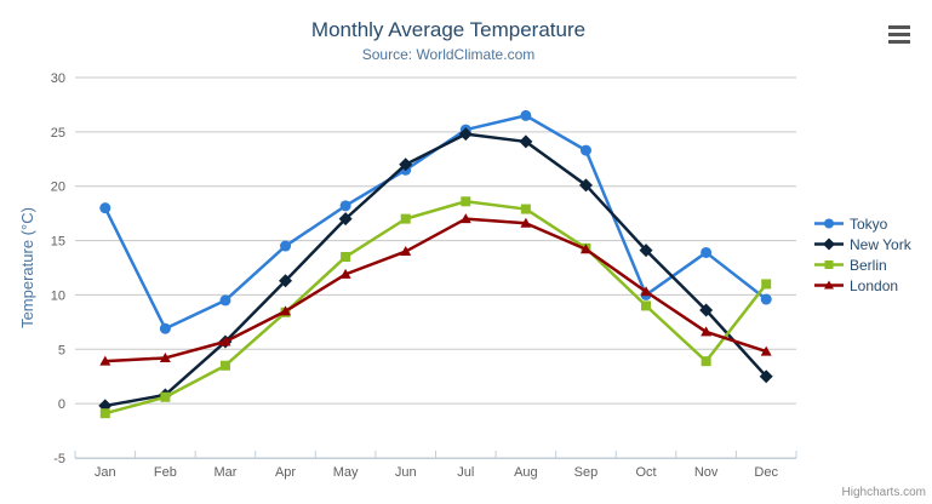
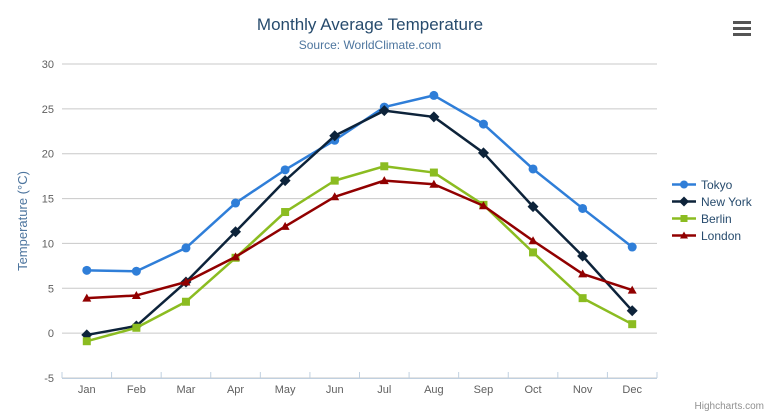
Tokyo/Jan: 18 -> 7
London/Jun: 14 -> 15
Tokyo/Oct: 10 -> 18
Berlin/Dec: 11 -> 1
